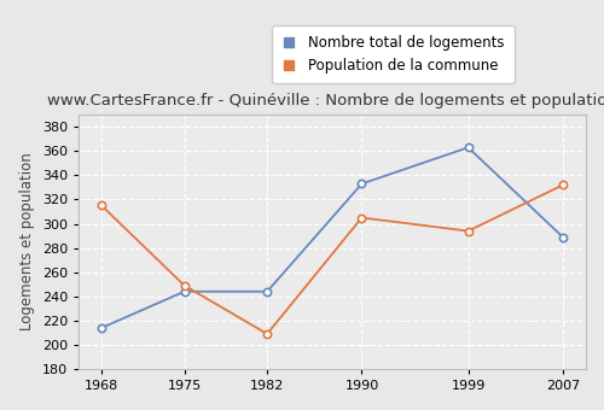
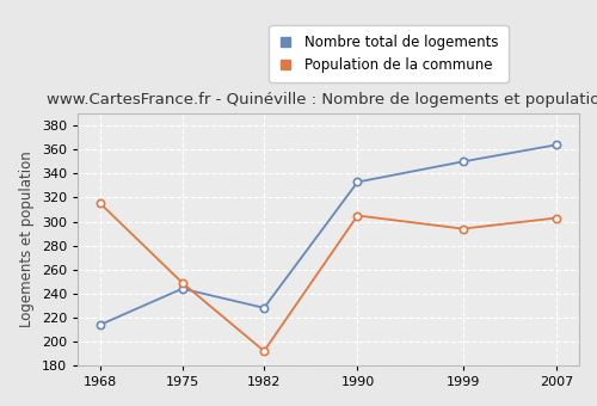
Nombre total de logements/1982: 244 -> 228
Population de la commune/1982: 209 -> 192
Nombre total de logements/1999: 363 -> 350
Nombre total de logements/2007: 289 -> 364
Population de la commune/2007: 332 -> 303
